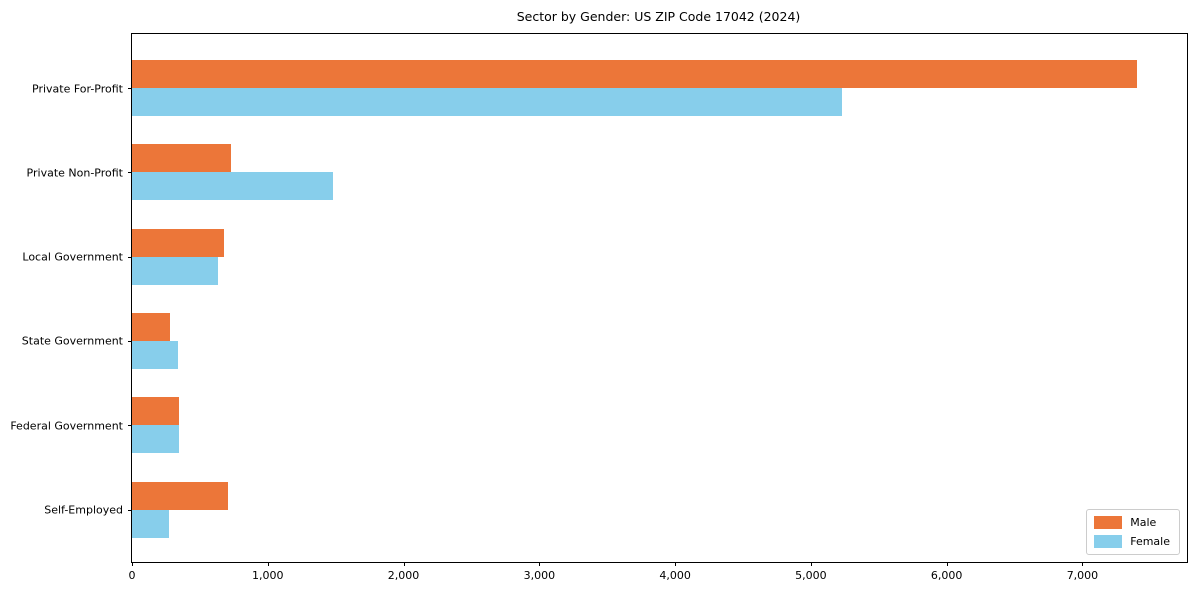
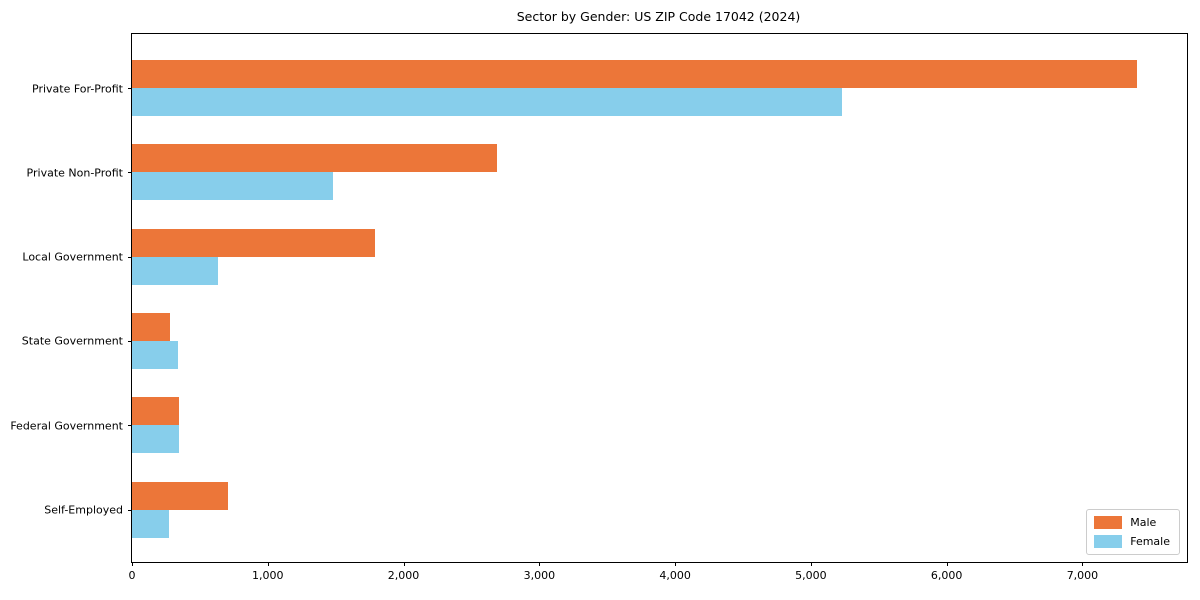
Male/Private Non-Profit: 730 -> 2690
Male/Local Government: 680 -> 1790
